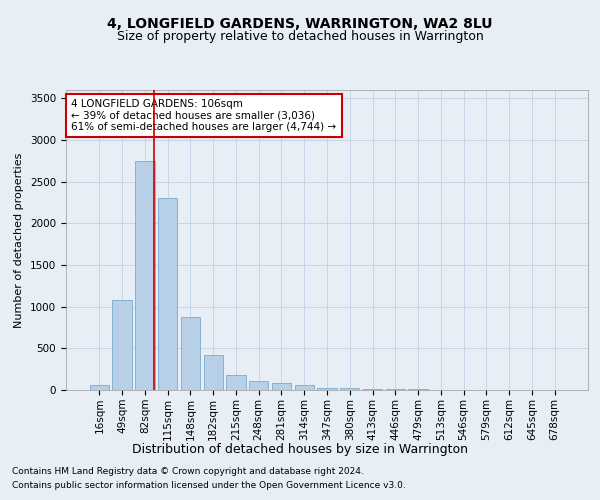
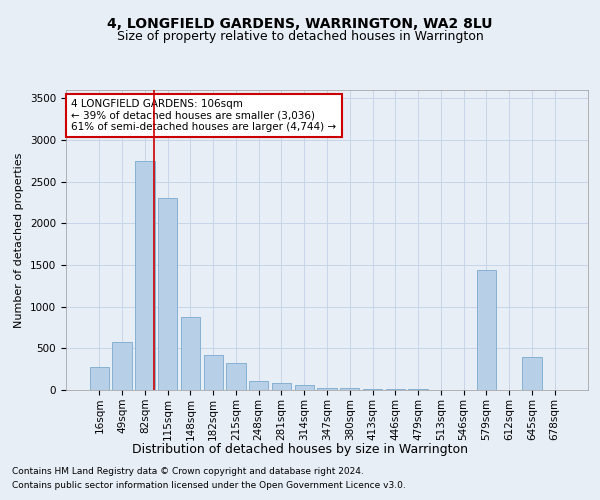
16sqm: 60 -> 280
49sqm: 1080 -> 580
215sqm: 180 -> 320
579sqm: 0 -> 1440
645sqm: 0 -> 400
